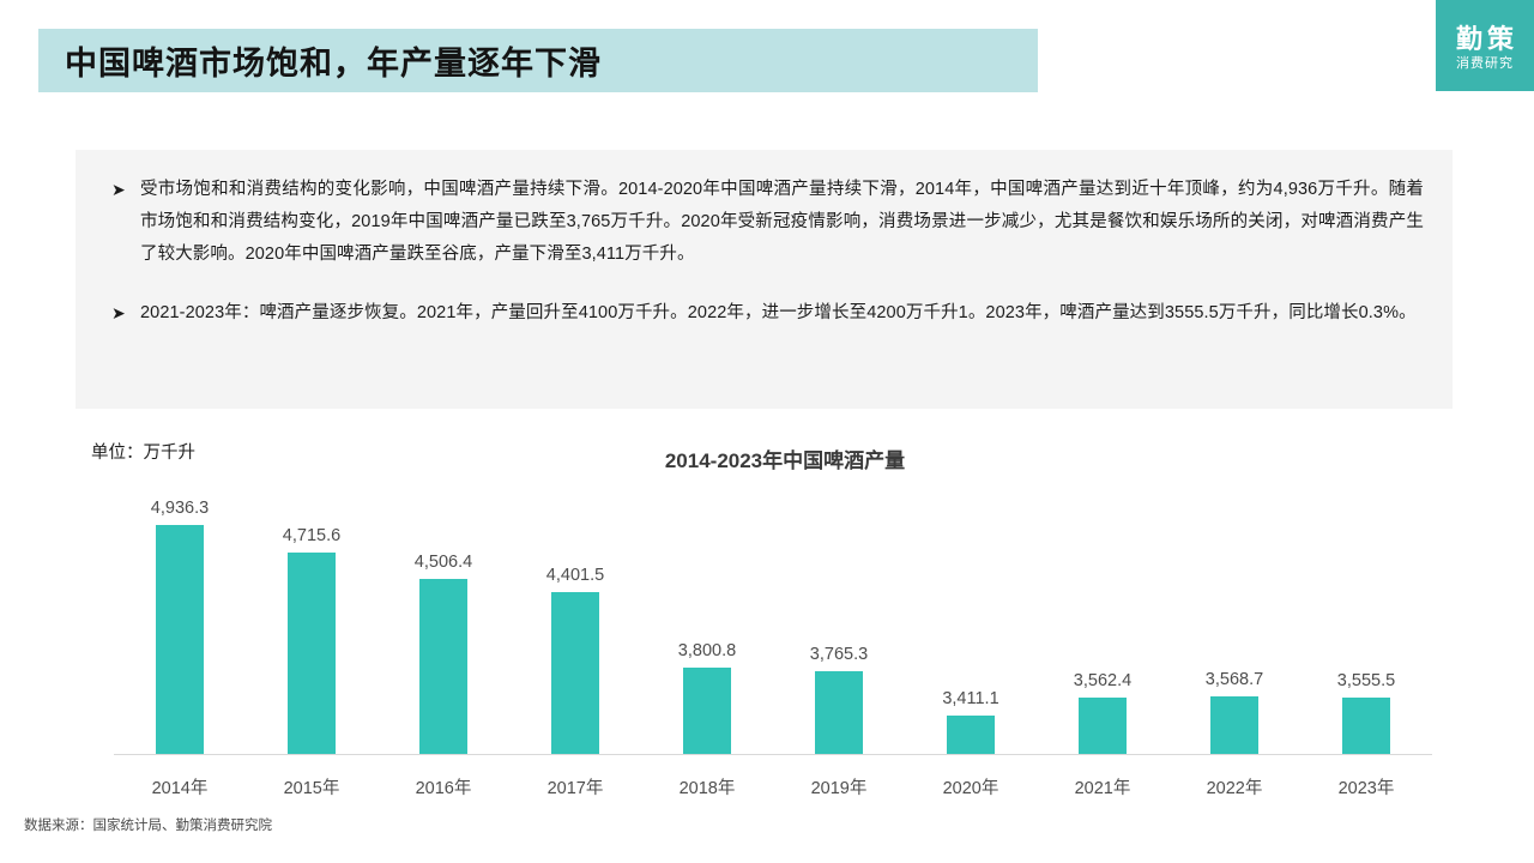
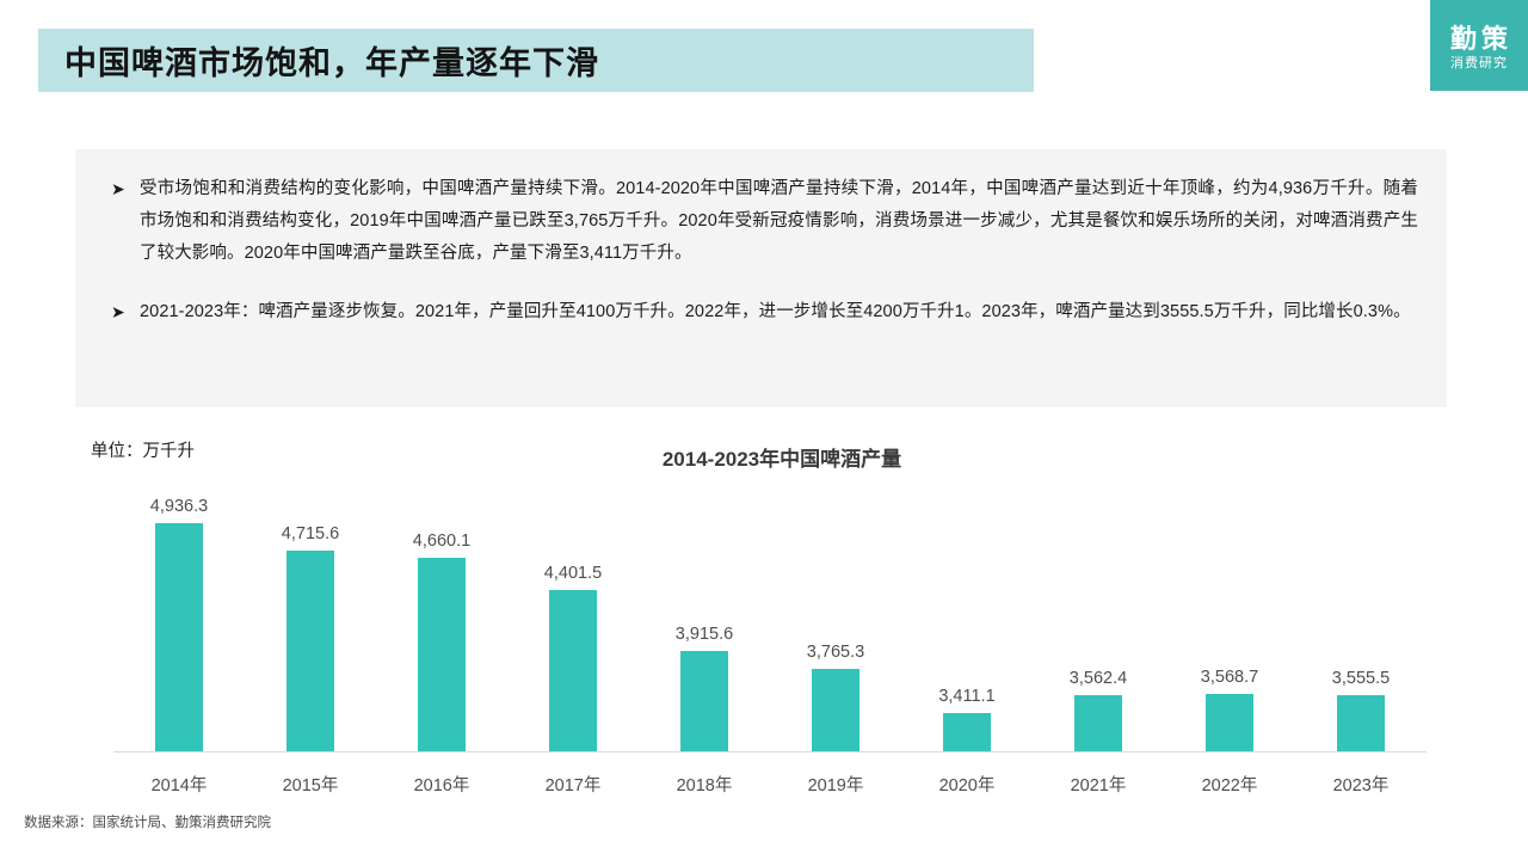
2016年: 4,506.4 -> 4,660.1
2018年: 3,800.8 -> 3,915.6
